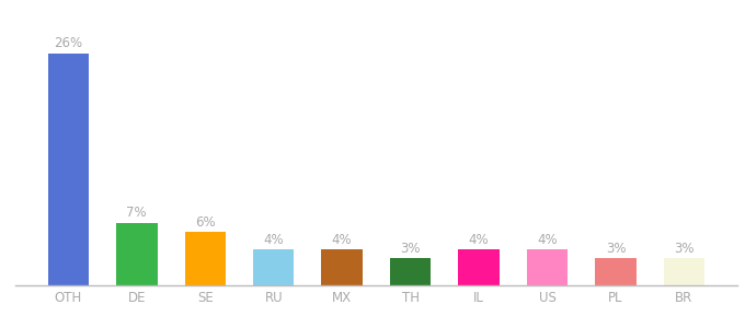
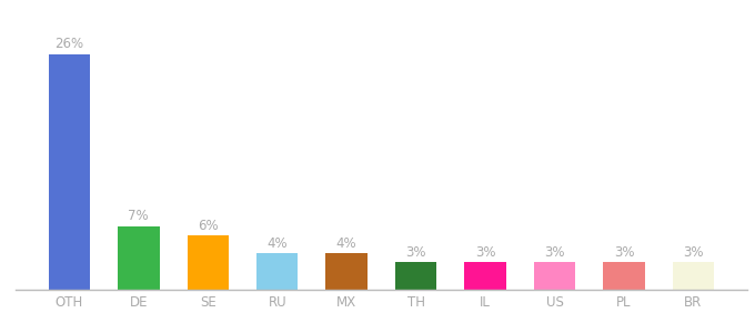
IL: 4% -> 3%
US: 4% -> 3%
